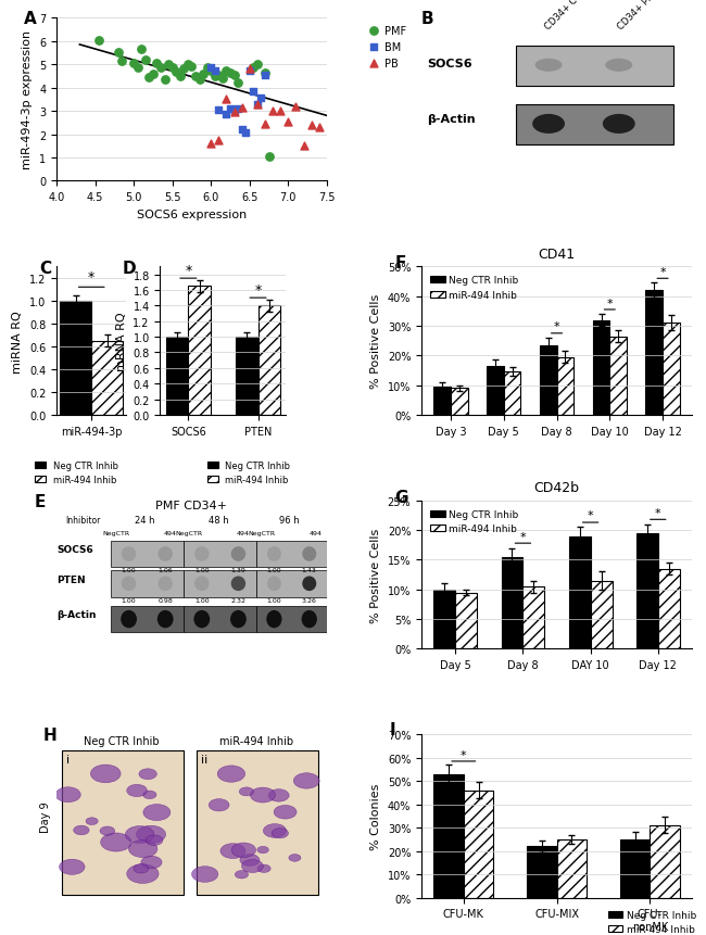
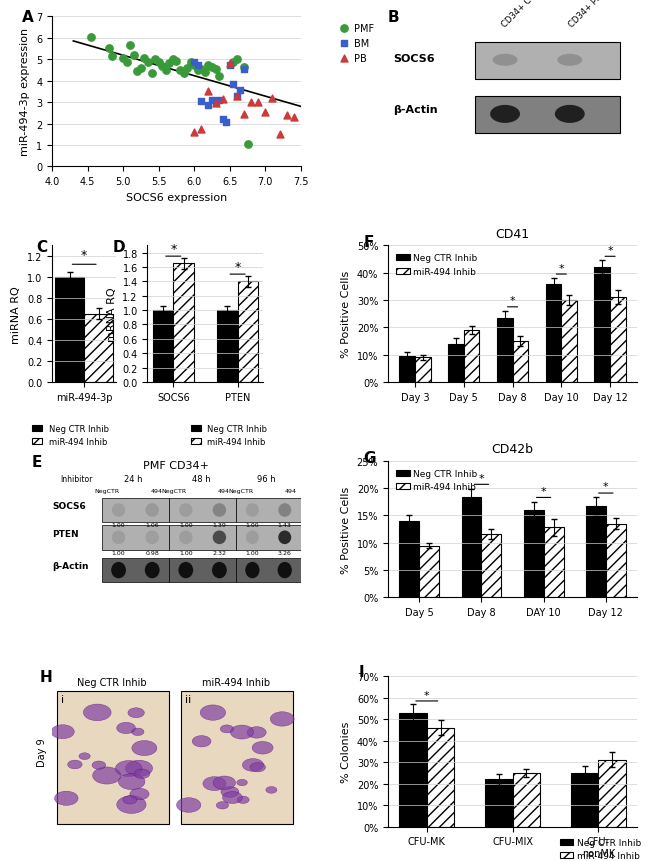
CD41/Neg CTR Inhib/Day 5: 16.5% -> 14.0%
CD41/miR-494 Inhib/Day 5: 14.5% -> 19.0%
CD41/miR-494 Inhib/Day 8: 19.5% -> 15.0%
CD41/Neg CTR Inhib/Day 10: 32.0% -> 36.0%
CD41/miR-494 Inhib/Day 10: 26.5% -> 30.0%
CD42b/Neg CTR Inhib/Day 5: 10.0% -> 14.0%
CD42b/Neg CTR Inhib/Day 8: 15.5% -> 18.4%
CD42b/miR-494 Inhib/Day 8: 10.5% -> 11.6%
CD42b/Neg CTR Inhib/DAY 10: 19.0% -> 16.0%
CD42b/miR-494 Inhib/DAY 10: 11.5% -> 12.8%
CD42b/Neg CTR Inhib/Day 12: 19.5% -> 16.8%
